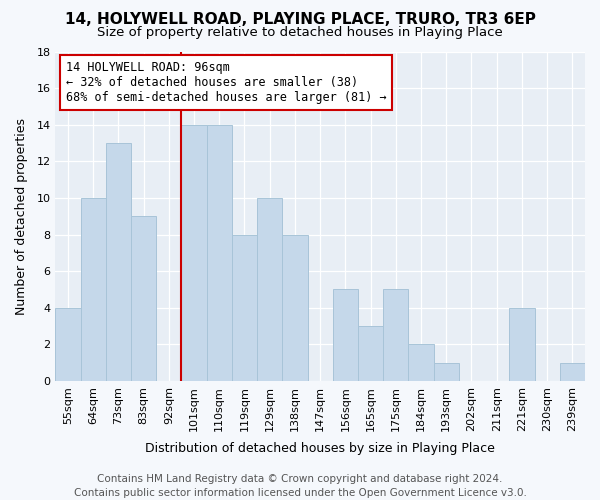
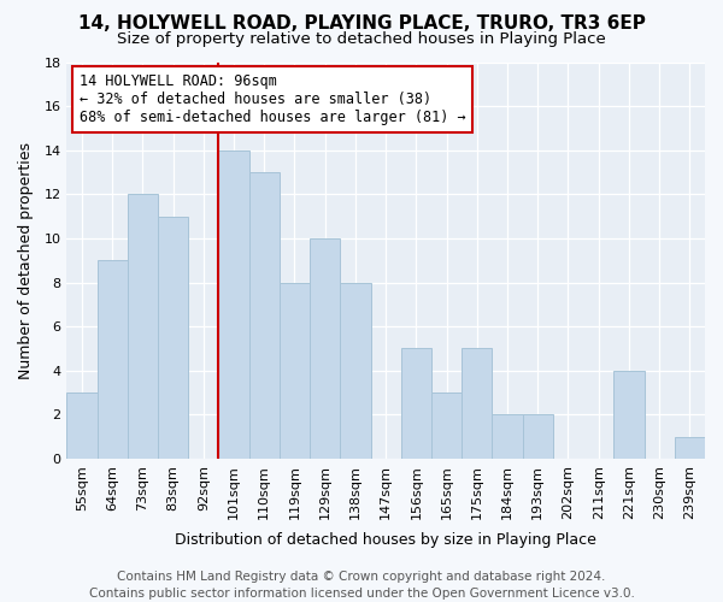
55sqm: 4 -> 3
64sqm: 10 -> 9
73sqm: 13 -> 12
83sqm: 9 -> 11
110sqm: 14 -> 13
193sqm: 1 -> 2
